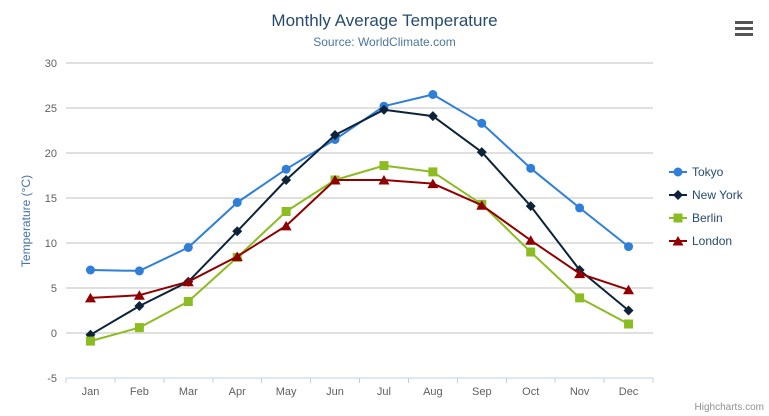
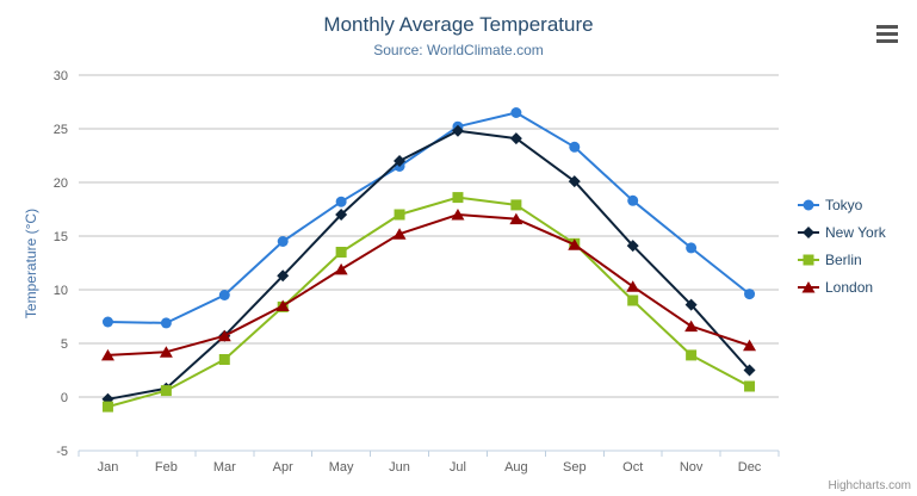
New York/Feb: 3 -> 1
London/Jun: 17 -> 15
New York/Nov: 7 -> 9
